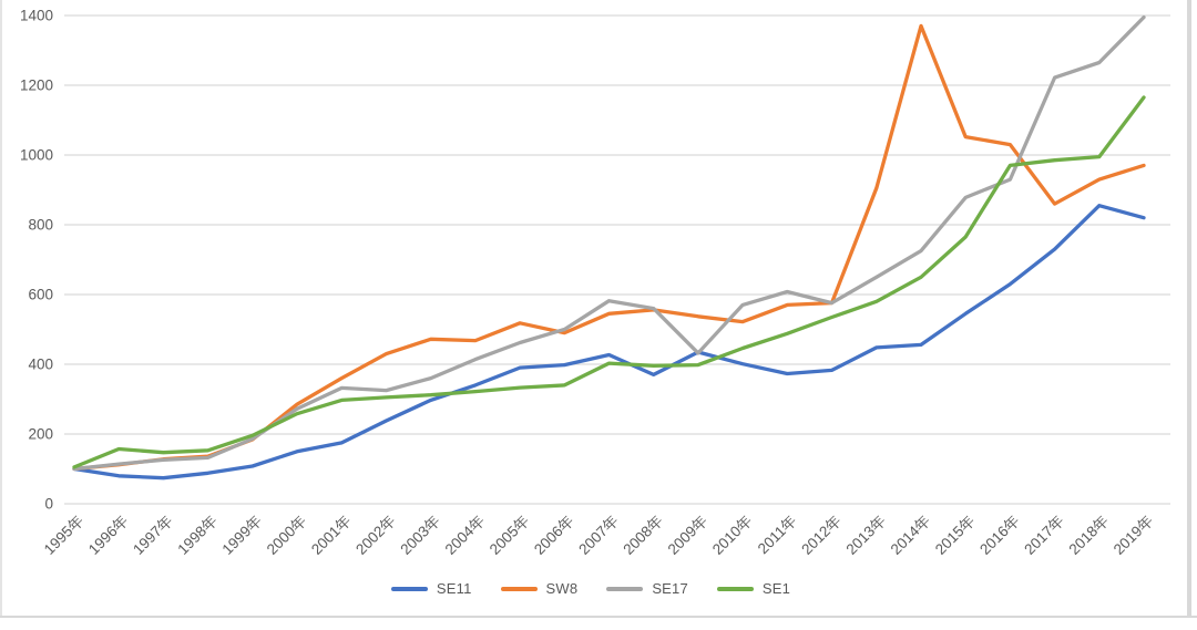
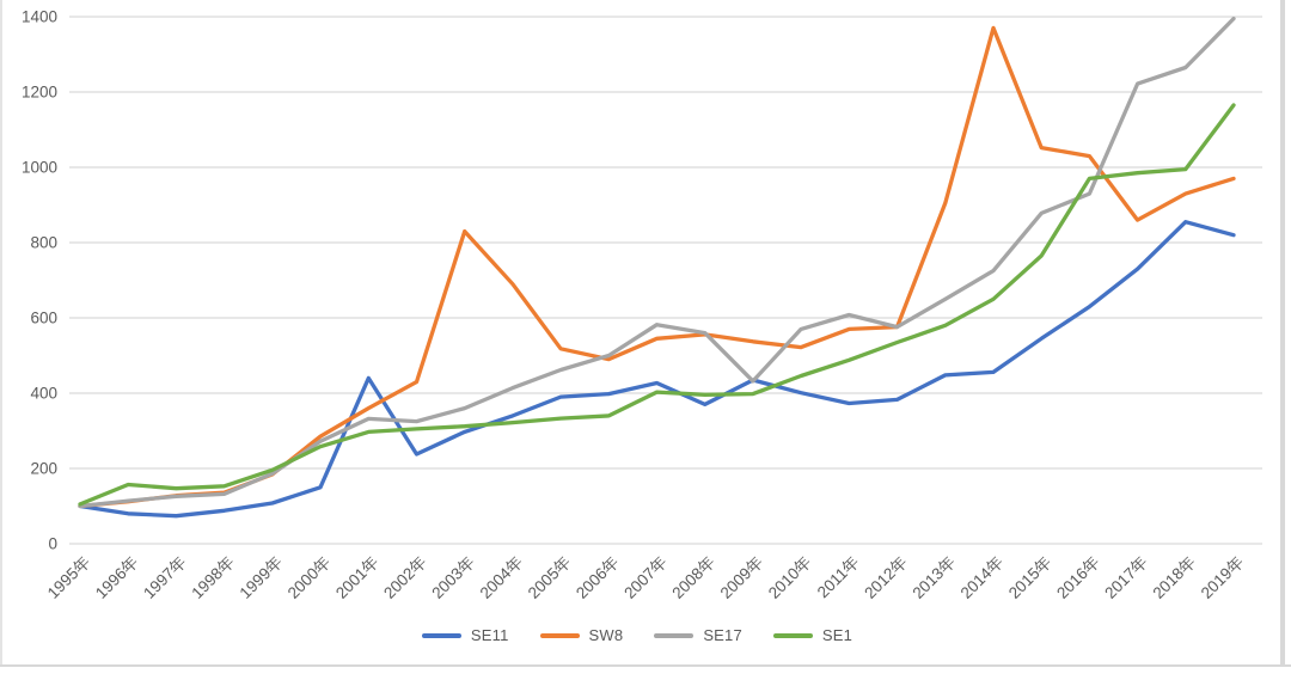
SE11/2001年: 180 -> 440
SW8/2003年: 470 -> 830
SW8/2004年: 470 -> 690
